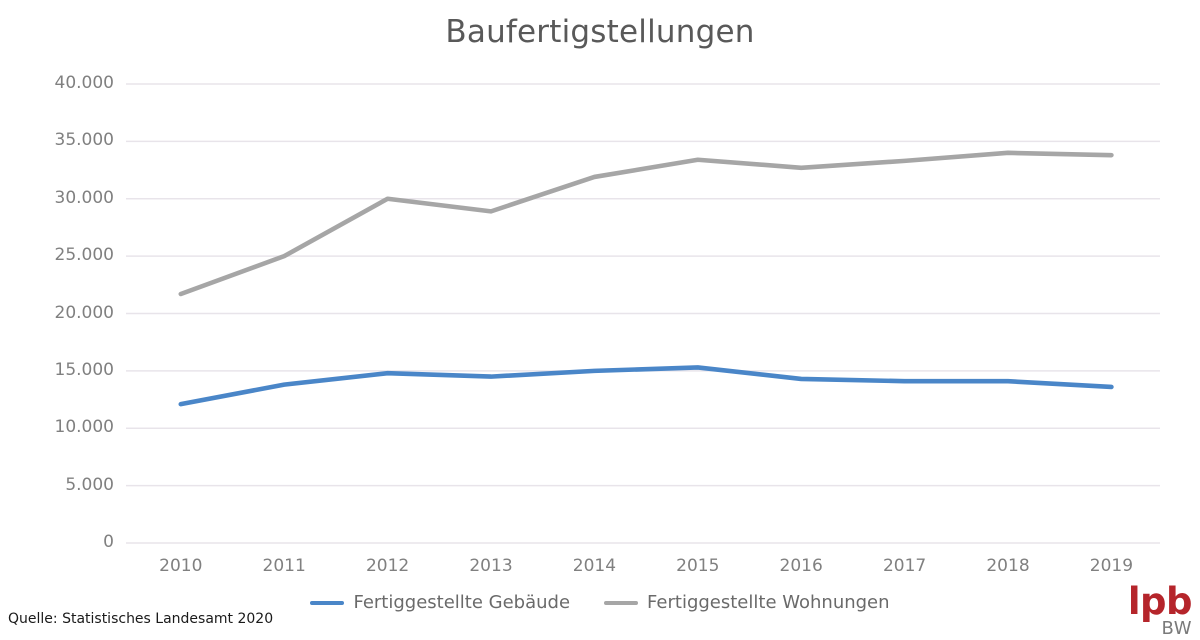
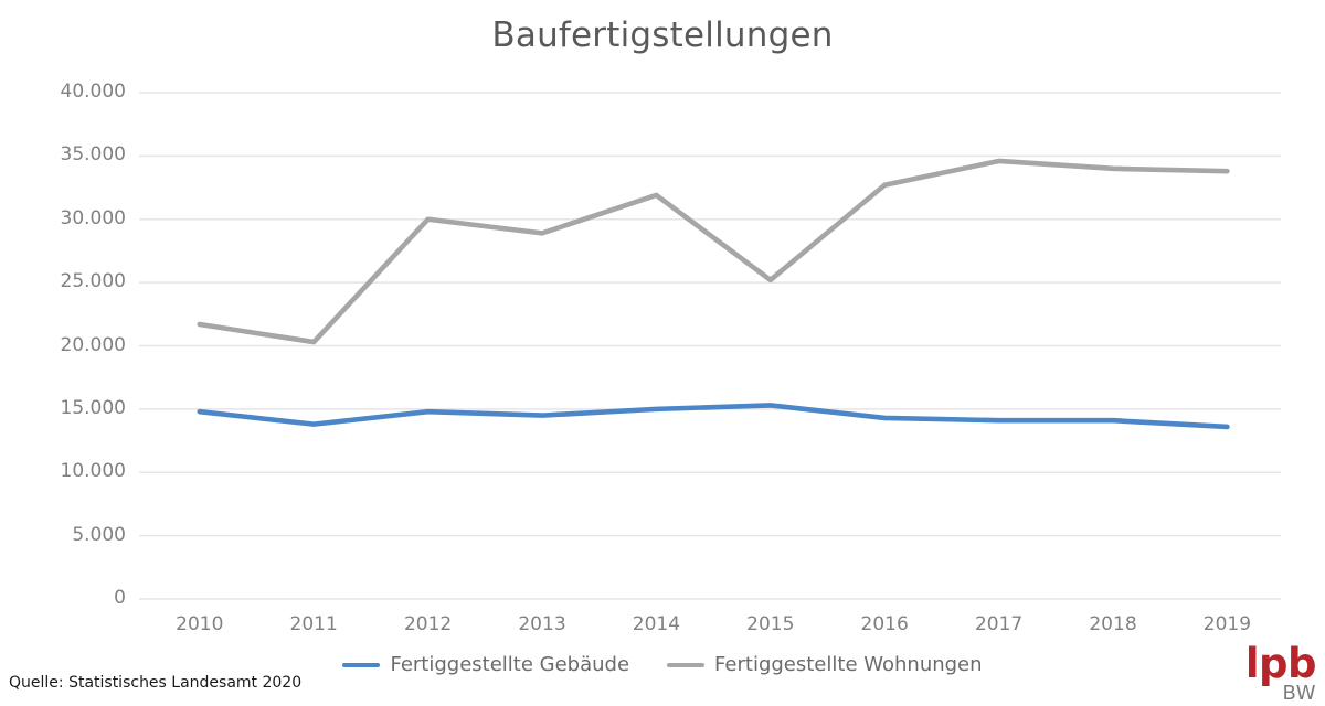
Fertiggestellte Gebäude/2010: 12100 -> 14800
Fertiggestellte Wohnungen/2011: 25000 -> 20300
Fertiggestellte Wohnungen/2015: 33400 -> 25200
Fertiggestellte Wohnungen/2017: 33300 -> 34600
